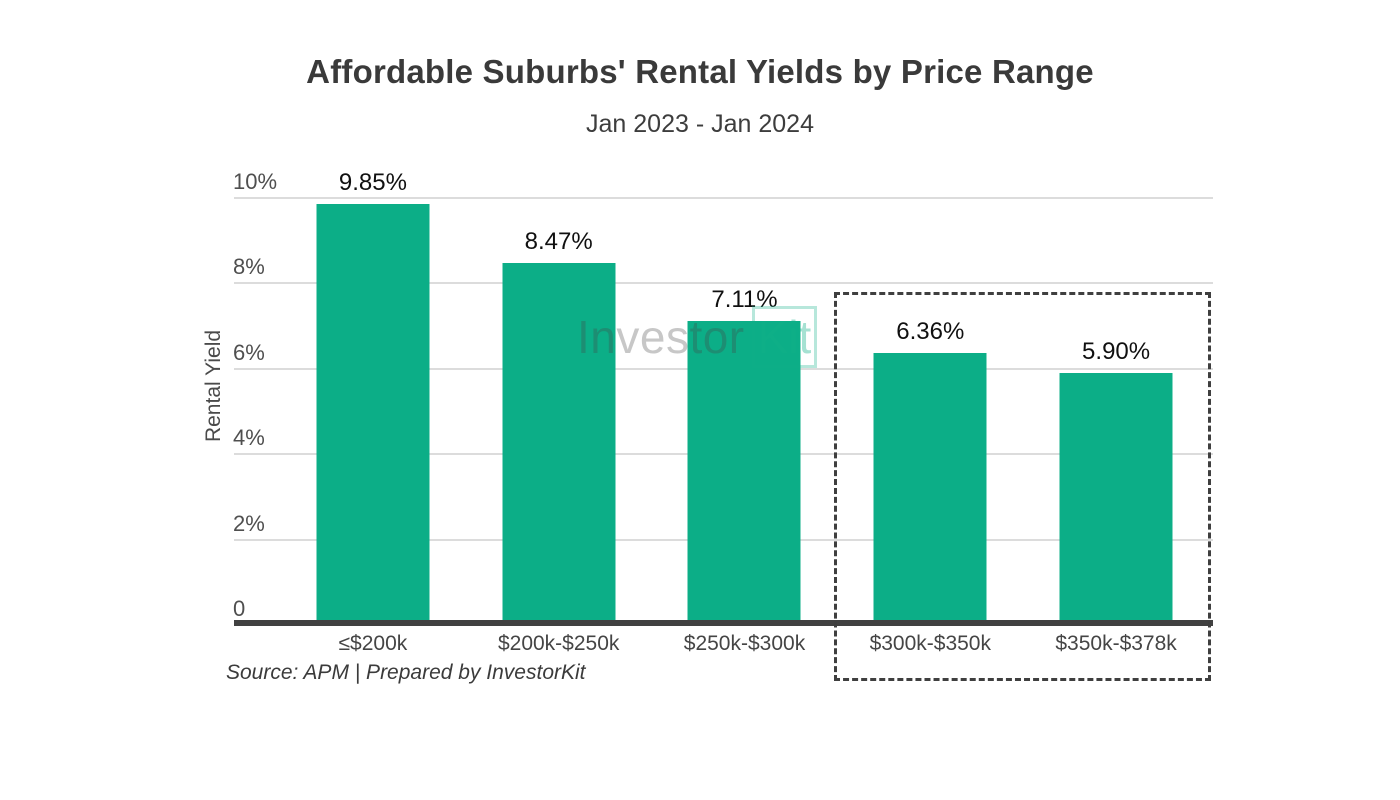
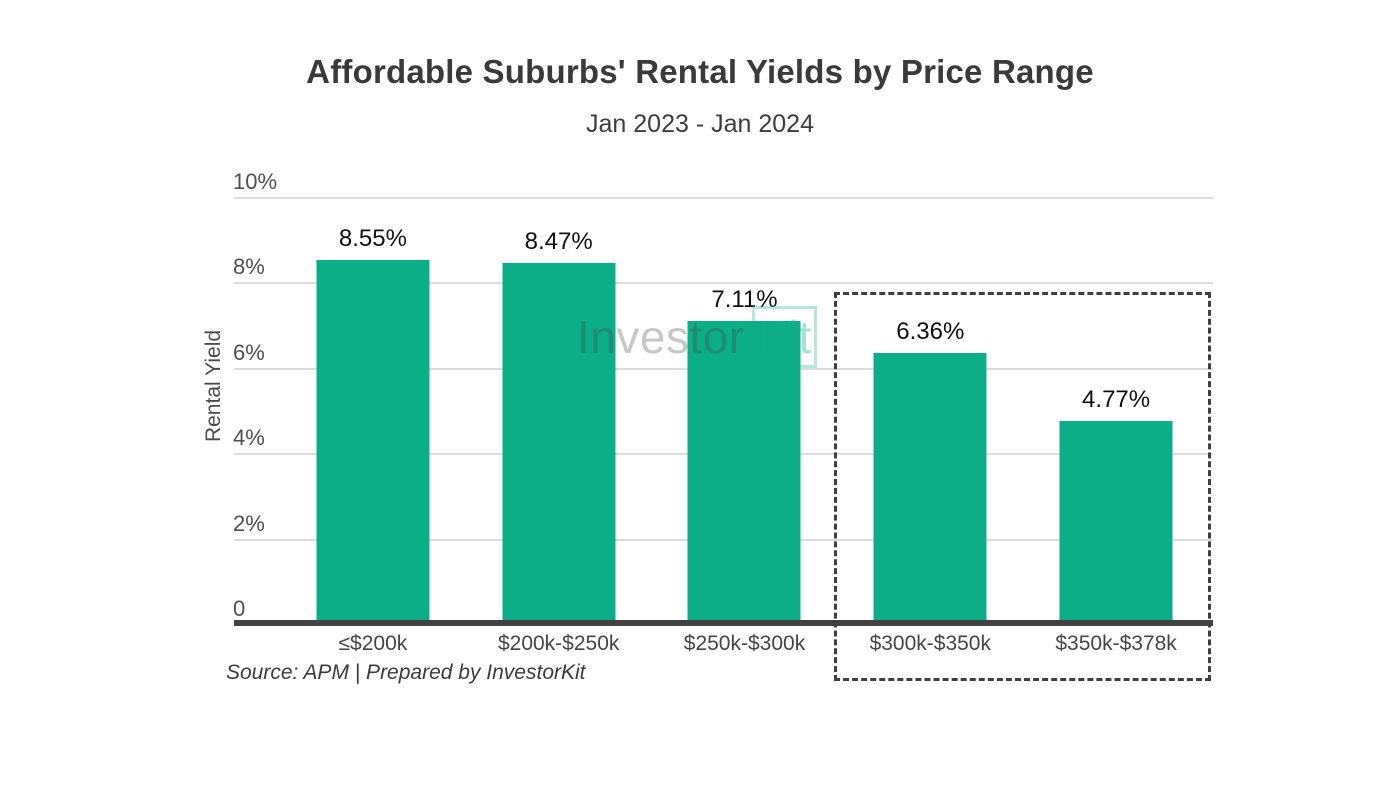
≤$200k: 9.85% -> 8.55%
$350k-$378k: 5.90% -> 4.77%
